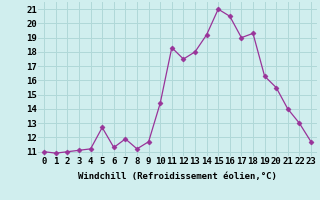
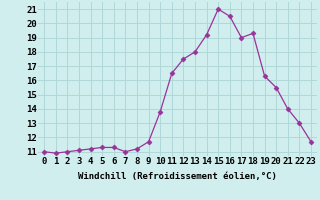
5: 12.7 -> 11.3
7: 11.9 -> 11.0
10: 14.4 -> 13.8
11: 18.3 -> 16.5
